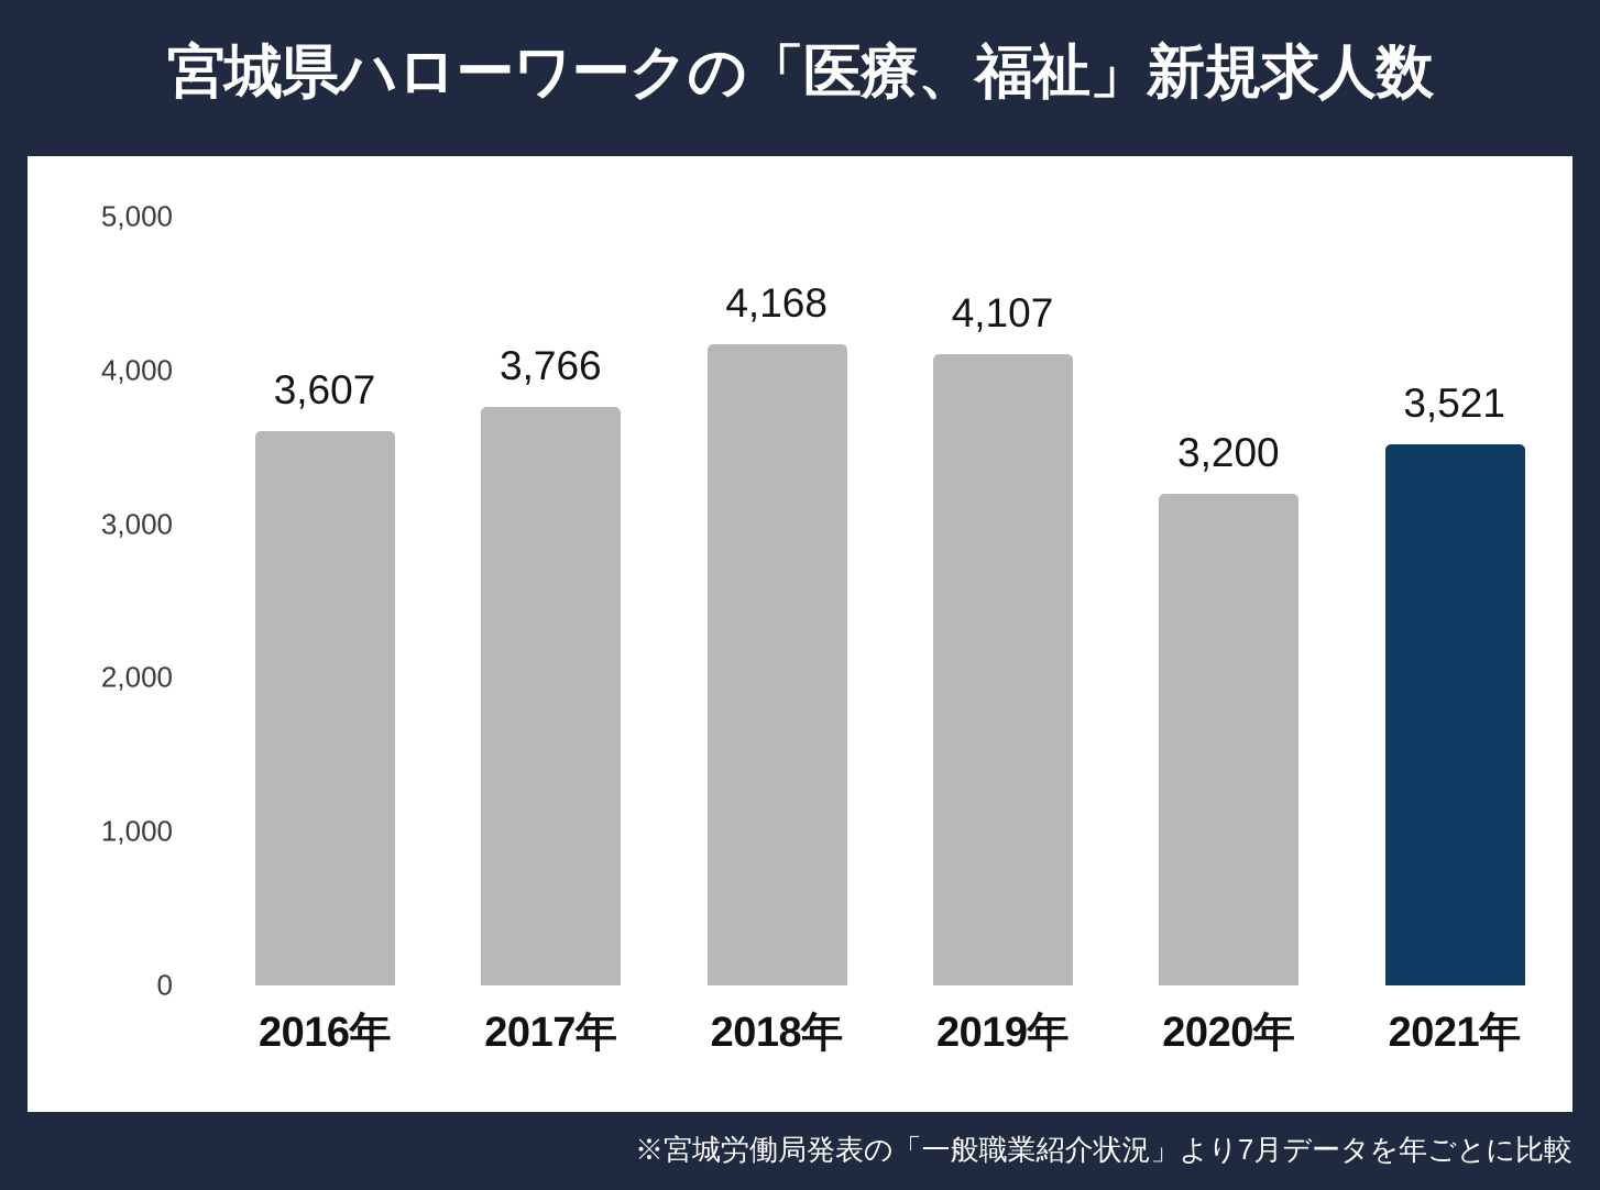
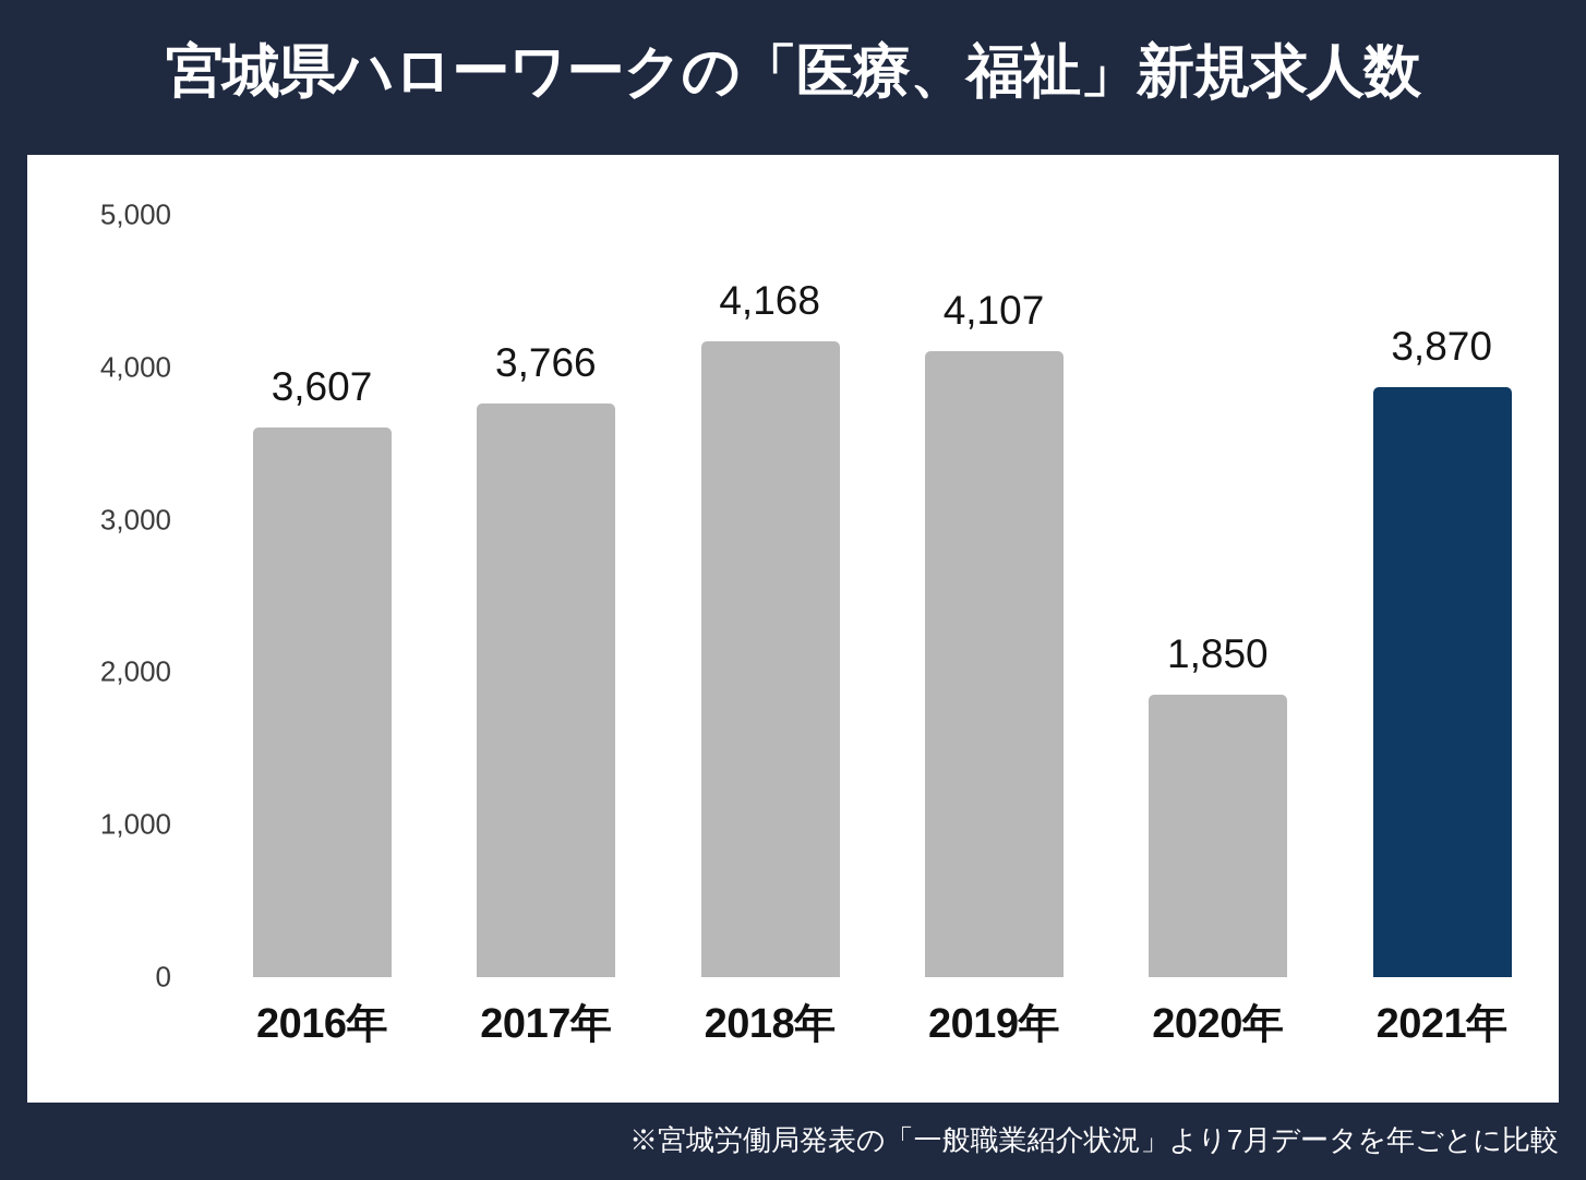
2020年: 3,200 -> 1,850
2021年: 3,521 -> 3,870
